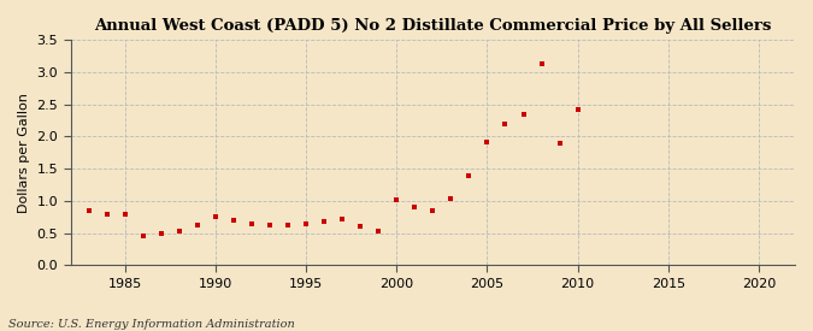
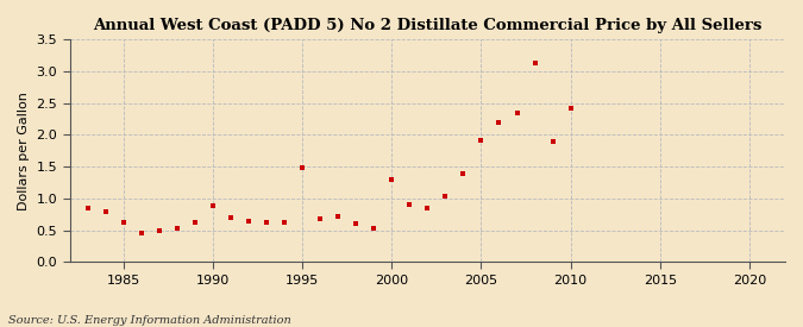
1985: 0.80 -> 0.62
1990: 0.75 -> 0.88
1995: 0.65 -> 1.48
2000: 1.02 -> 1.30
